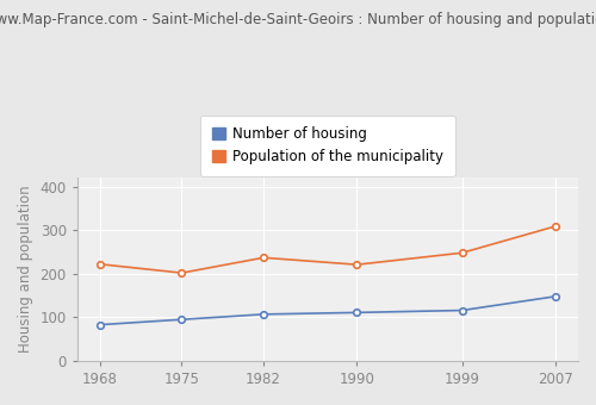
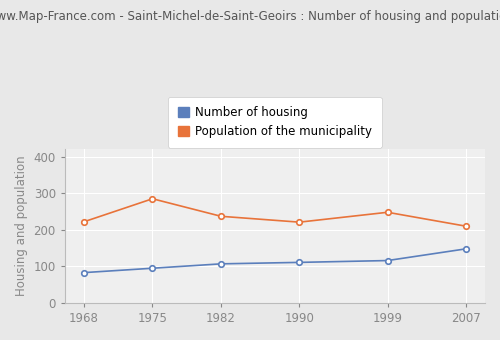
Population of the municipality/1975: 202 -> 285
Population of the municipality/2007: 309 -> 210
